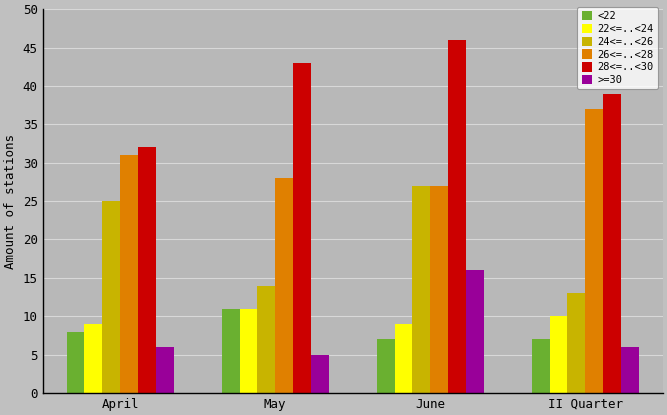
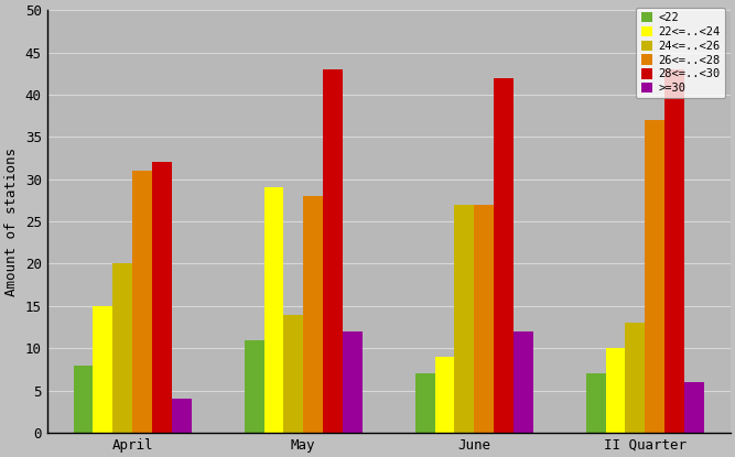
22<=..<24/April: 9 -> 15
24<=..<26/April: 25 -> 20
>=30/April: 6 -> 4
22<=..<24/May: 11 -> 29
>=30/May: 5 -> 12
28<=..<30/June: 46 -> 42
>=30/June: 16 -> 12
28<=..<30/II Quarter: 39 -> 43
